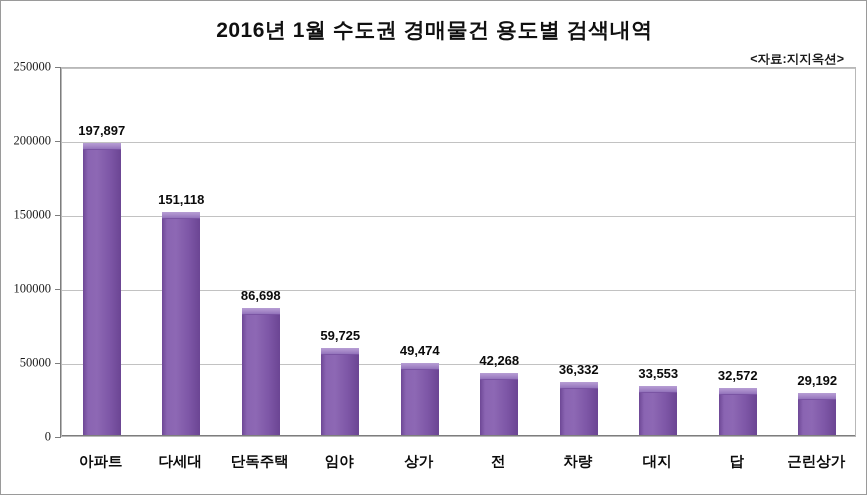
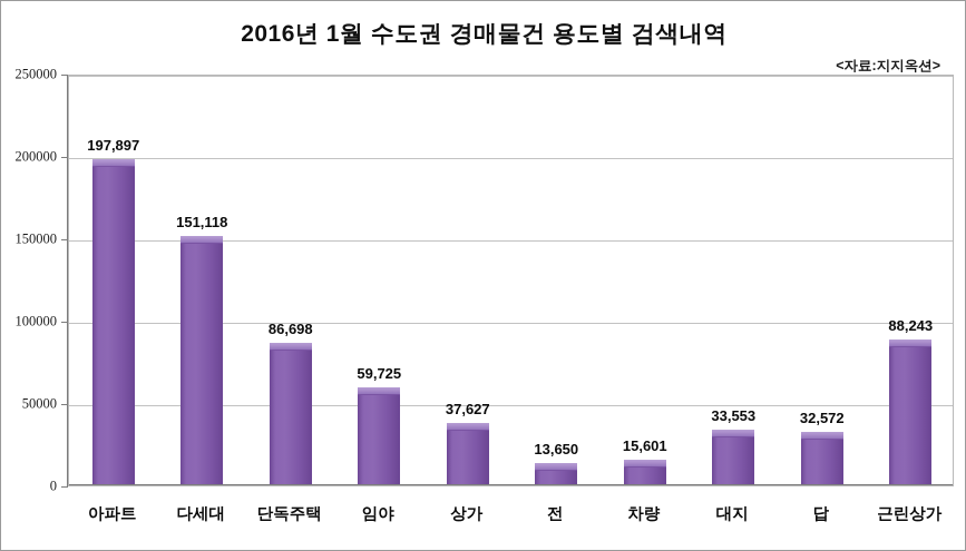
상가: 49,474 -> 37,627
전: 42,268 -> 13,650
차량: 36,332 -> 15,601
근린상가: 29,192 -> 88,243
